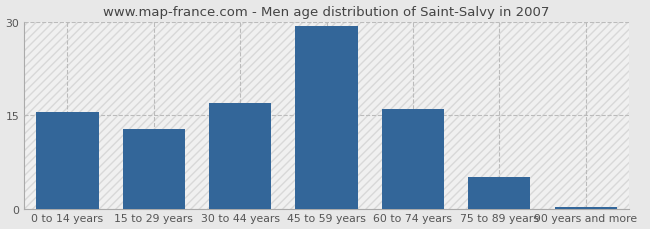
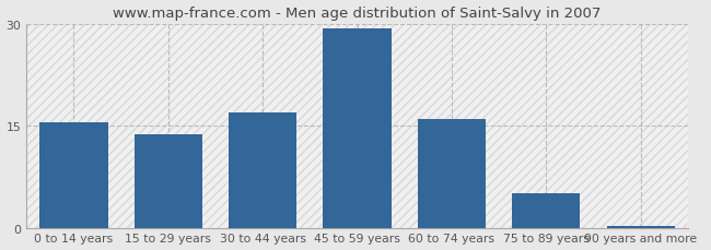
15 to 29 years: 12.8 -> 13.8
